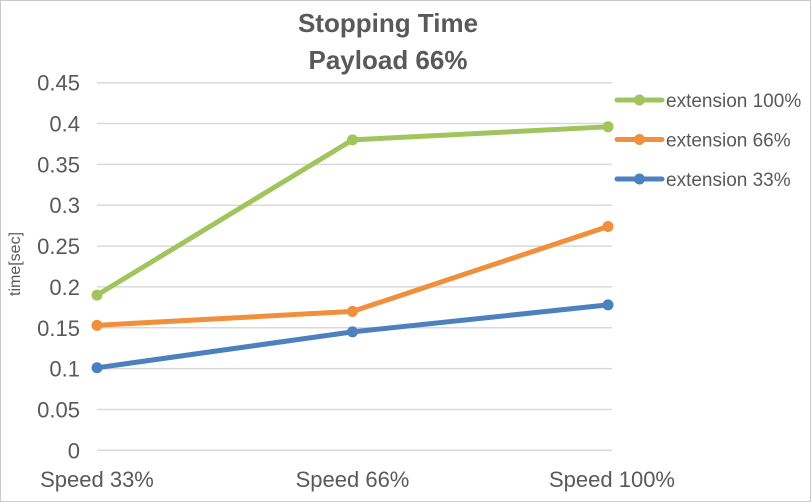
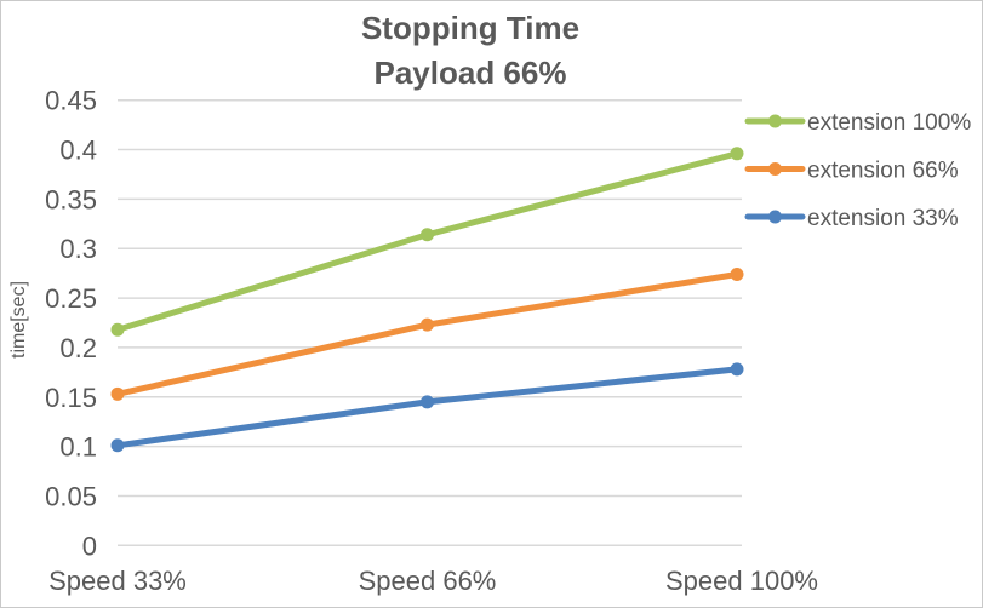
extension 100%/Speed 33%: 0.19 -> 0.22
extension 100%/Speed 66%: 0.38 -> 0.31
extension 66%/Speed 66%: 0.17 -> 0.22
